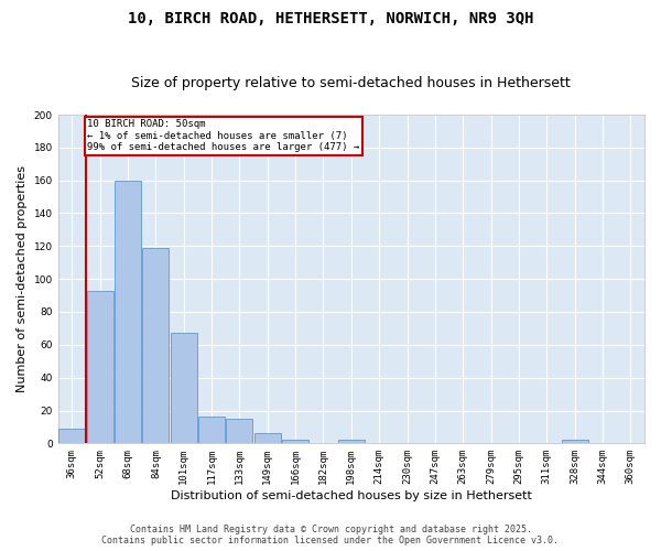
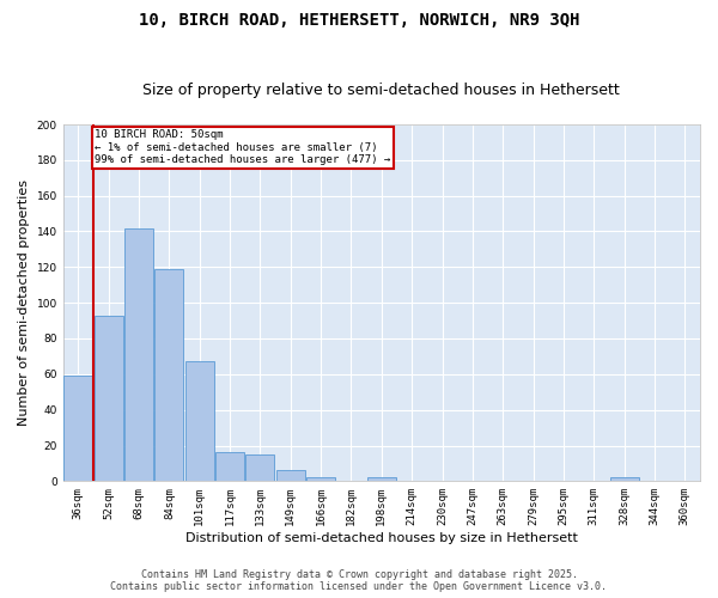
36sqm: 9 -> 59
68sqm: 160 -> 142
